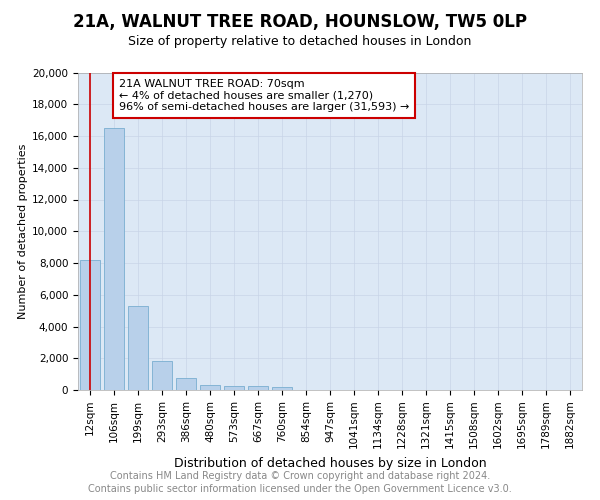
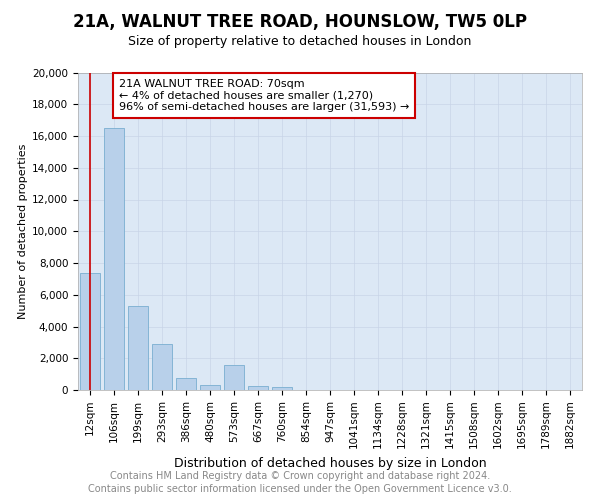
12sqm: 8,200 -> 7,400
293sqm: 1,800 -> 2,900
573sqm: 300 -> 1,600
